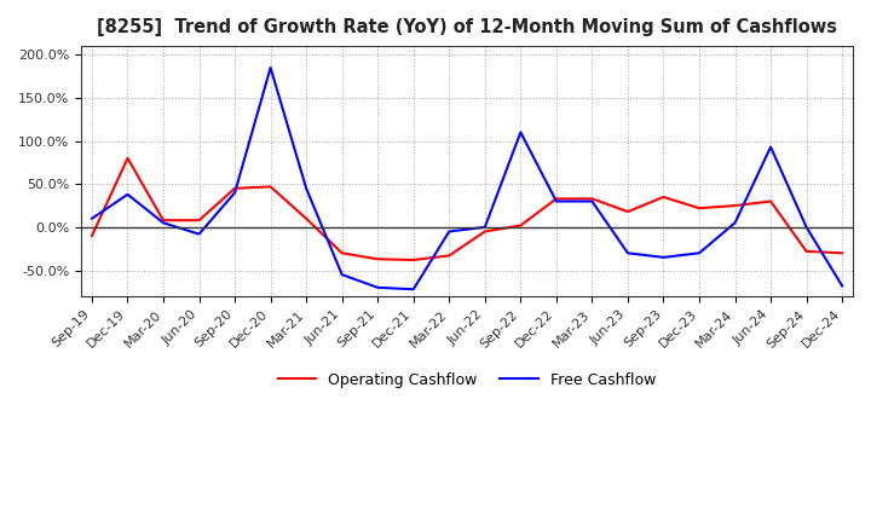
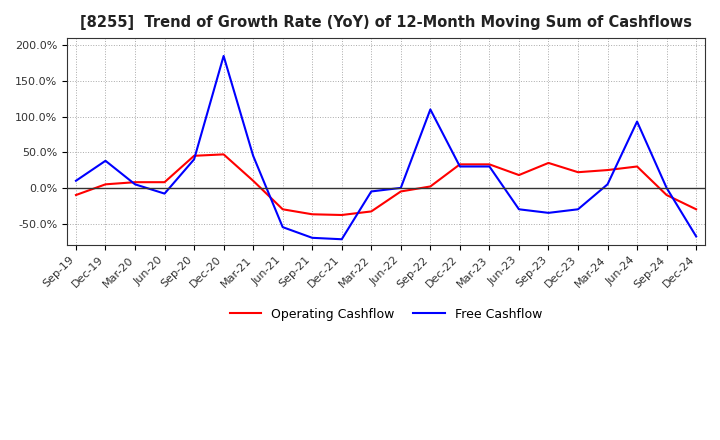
Operating Cashflow/Dec-19: 80% -> 5%
Operating Cashflow/Sep-24: -28% -> -10%
